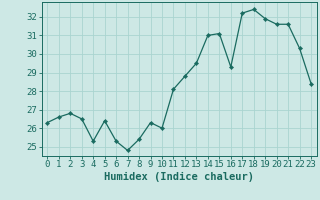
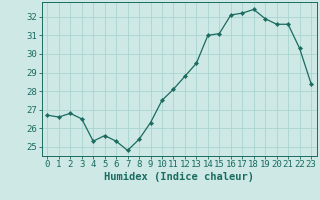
0: 26.3 -> 26.7
5: 26.4 -> 25.6
10: 26.0 -> 27.5
16: 29.3 -> 32.1
